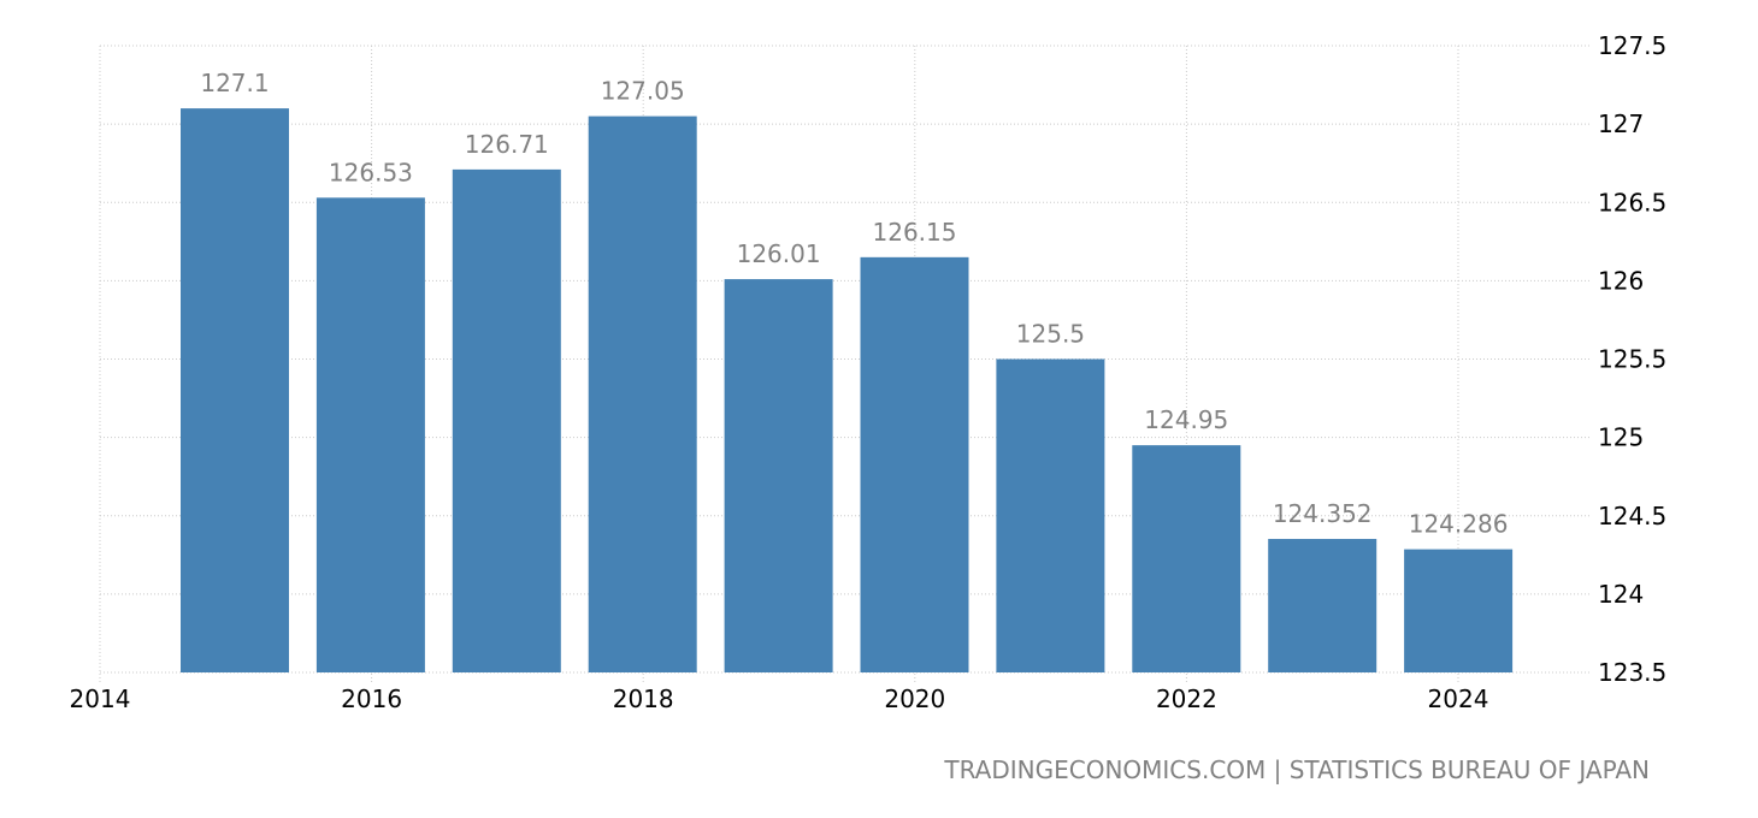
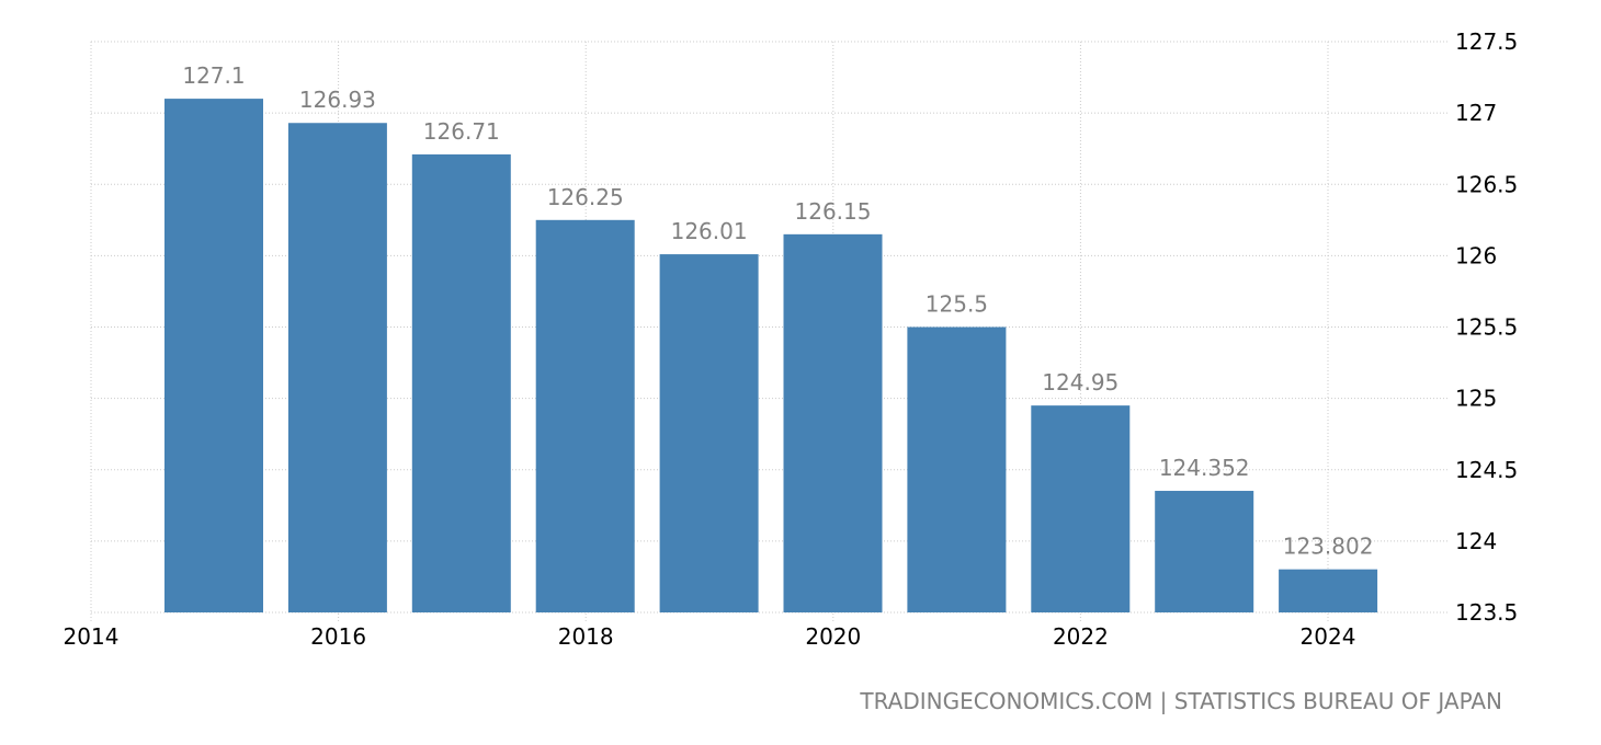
2016: 126.53 -> 126.93
2018: 127.05 -> 126.25
2024: 124.286 -> 123.802
